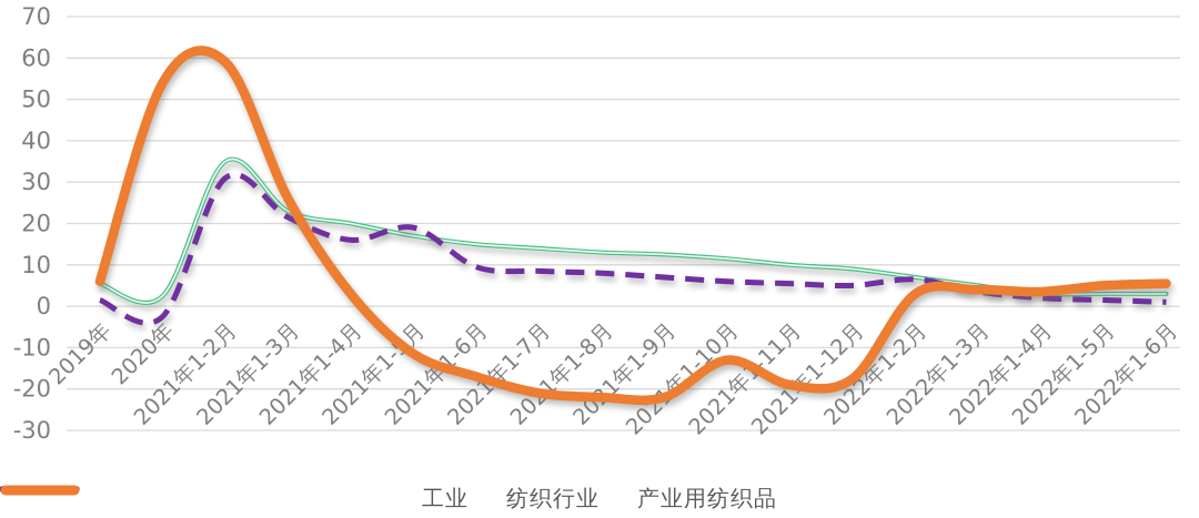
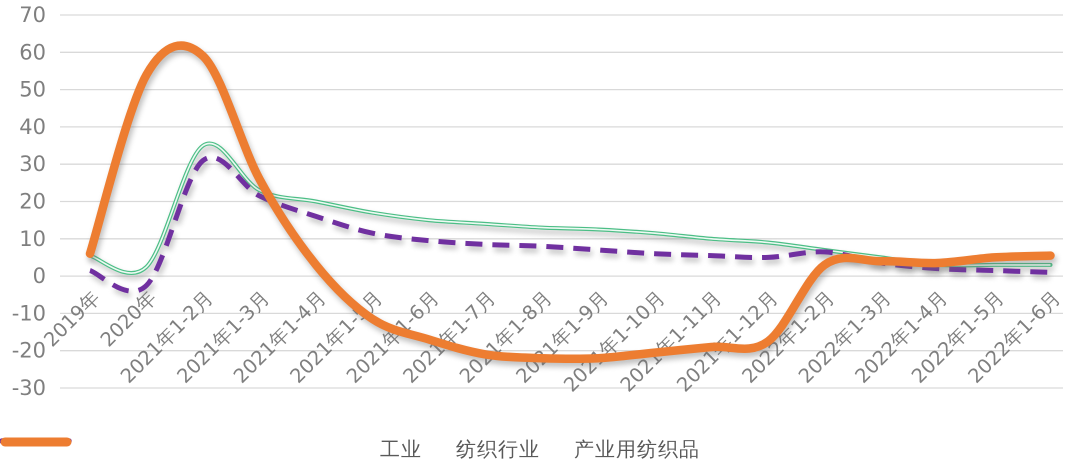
纺织行业/2021年1-5月: 19 -> 12
产业用纺织品/2021年1-10月: -13 -> -20
